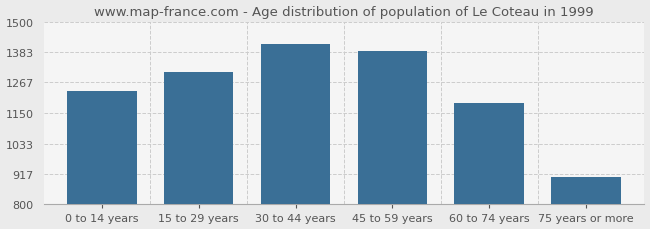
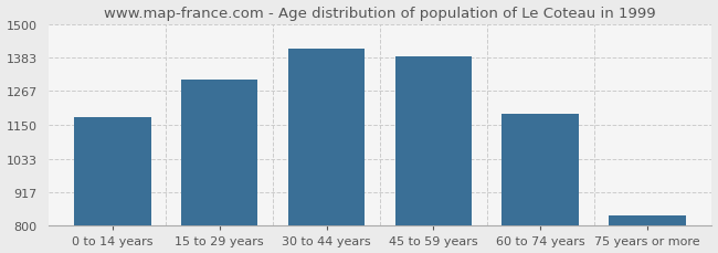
0 to 14 years: 1235 -> 1175
75 years or more: 905 -> 835
